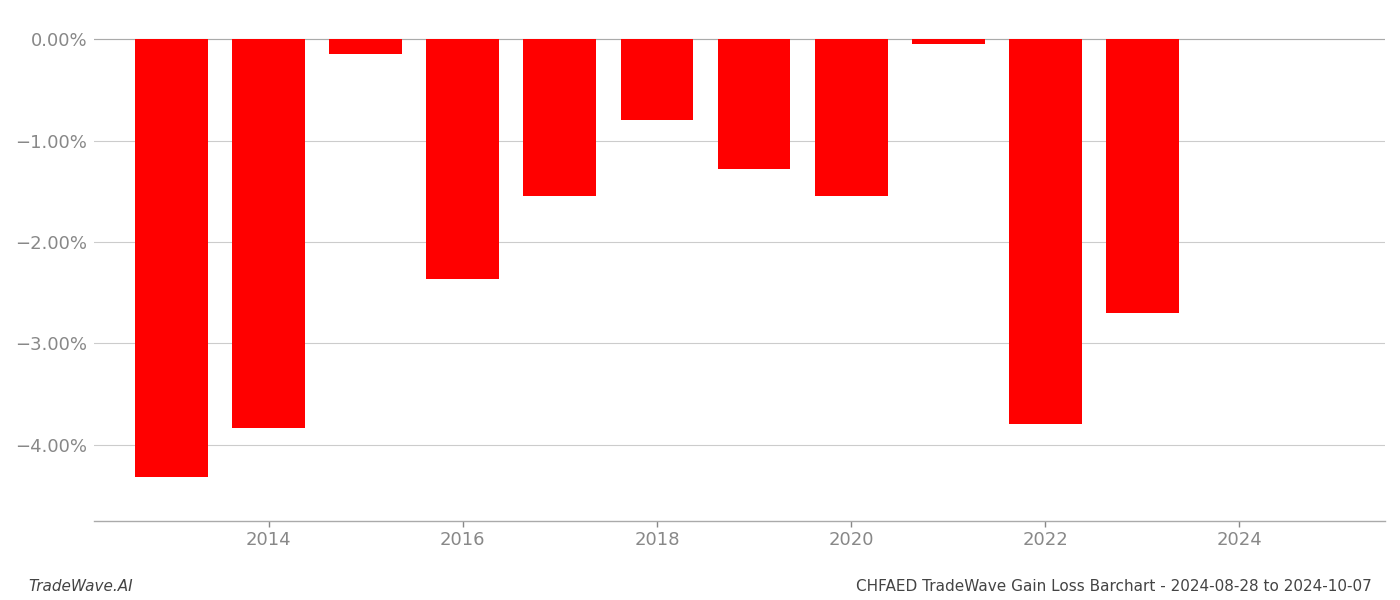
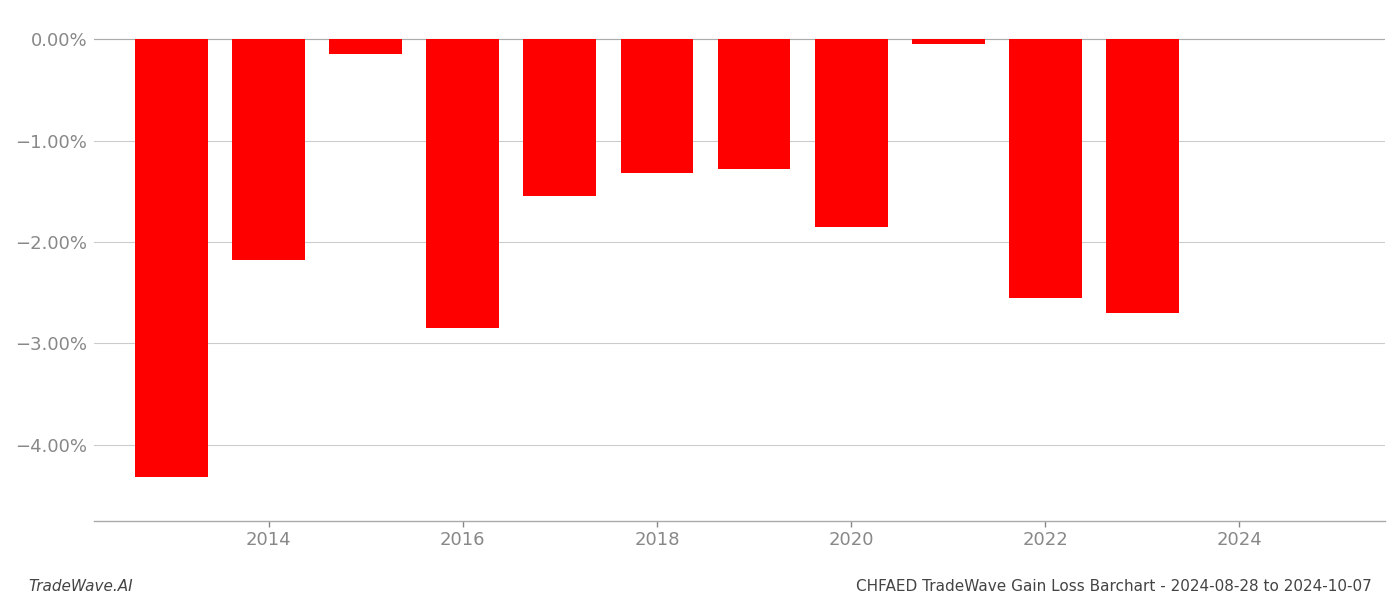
2014: -3.84% -> -2.18%
2016: -2.37% -> -2.85%
2018: -0.80% -> -1.32%
2020: -1.55% -> -1.85%
2022: -3.80% -> -2.55%
